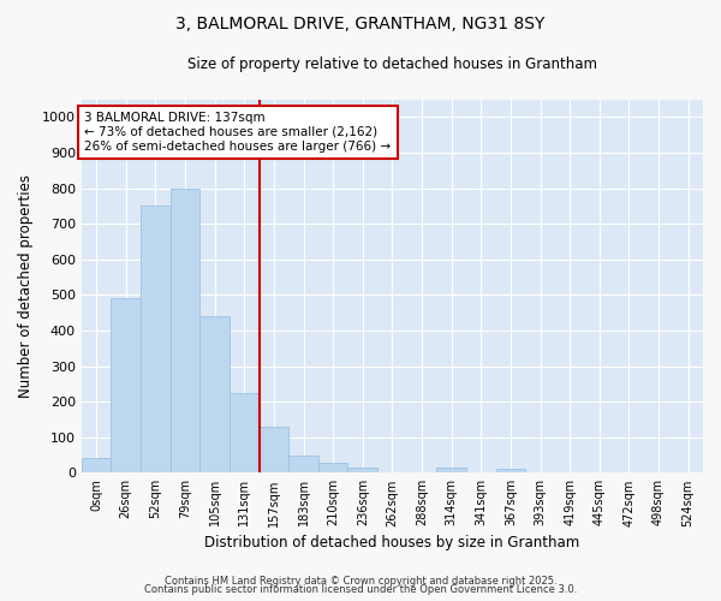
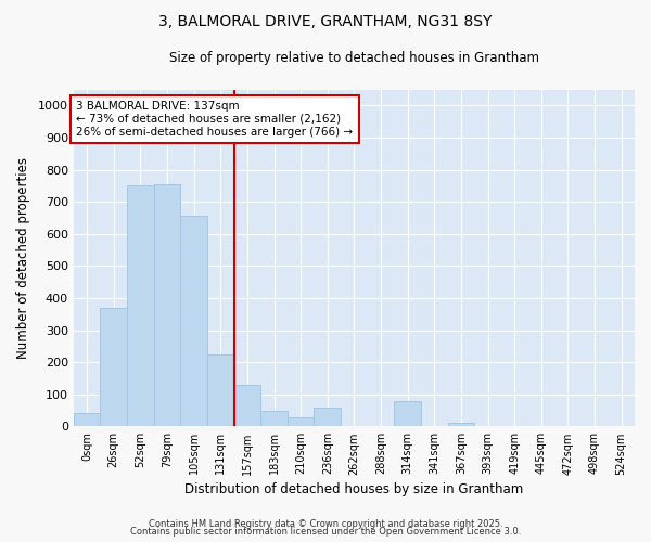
26sqm: 490 -> 370
79sqm: 800 -> 755
105sqm: 440 -> 655
236sqm: 15 -> 60
314sqm: 15 -> 80
